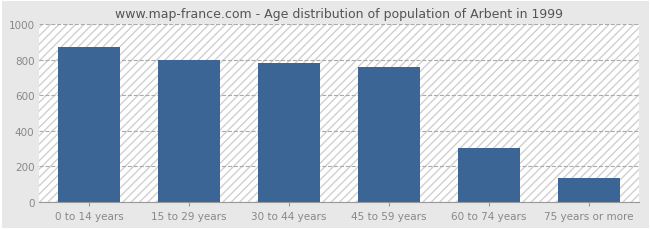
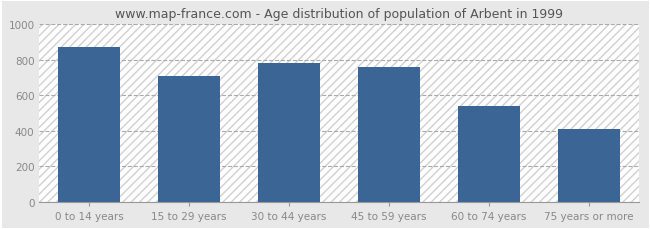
15 to 29 years: 800 -> 710
60 to 74 years: 300 -> 540
75 years or more: 140 -> 410
